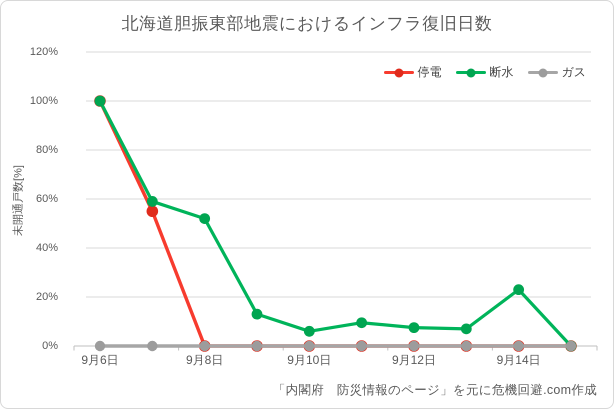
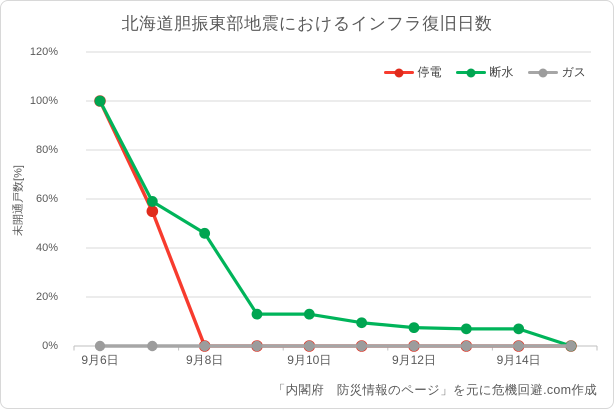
断水/9月8日: 52% -> 46%
断水/9月10日: 6% -> 13%
断水/9月14日: 23% -> 7%
